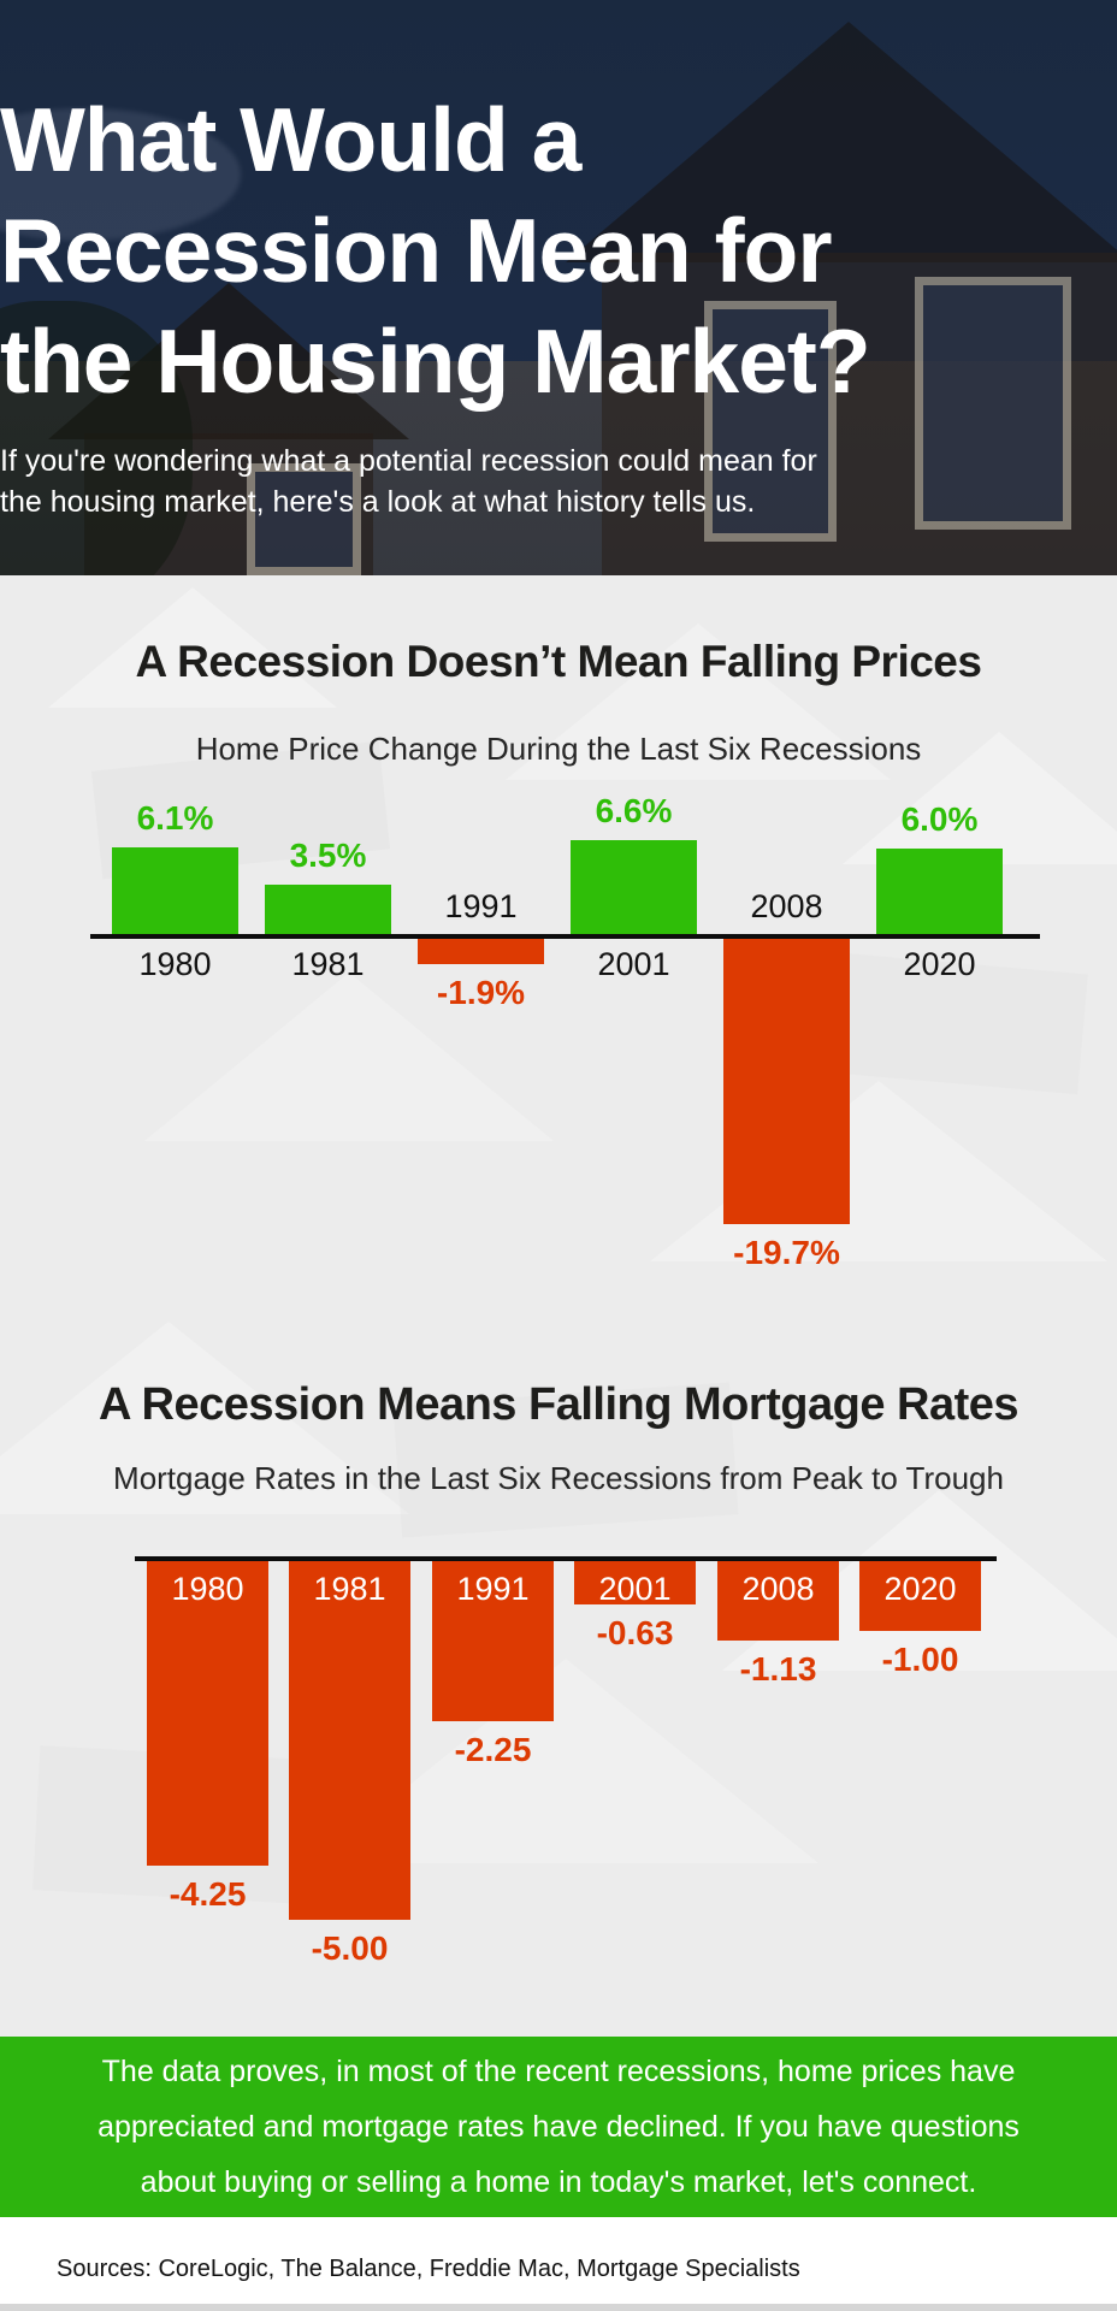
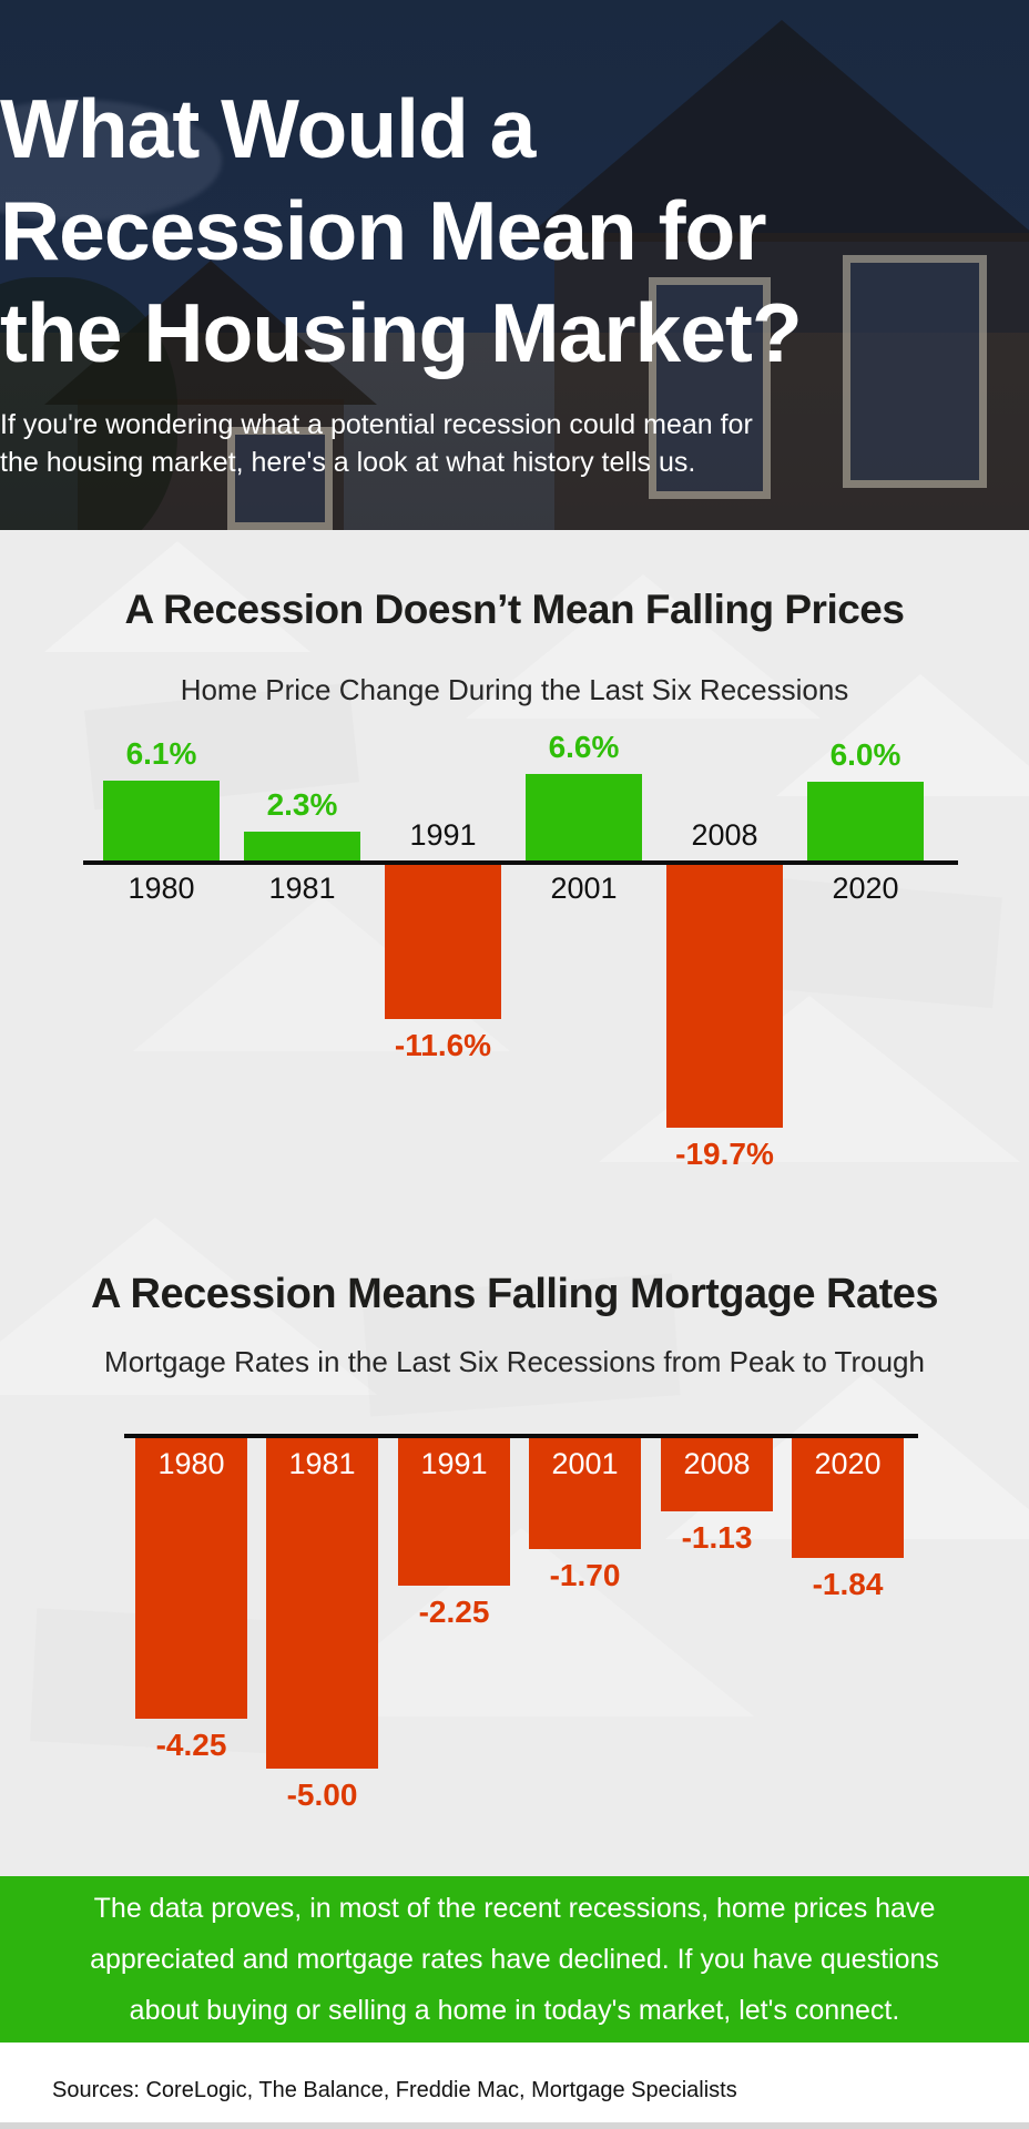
A Recession Doesn’t Mean Falling Prices/1981: 3.5% -> 2.3%
A Recession Doesn’t Mean Falling Prices/1991: -1.9% -> -11.6%
A Recession Means Falling Mortgage Rates/2001: -0.63 -> -1.70
A Recession Means Falling Mortgage Rates/2020: -1.00 -> -1.84
